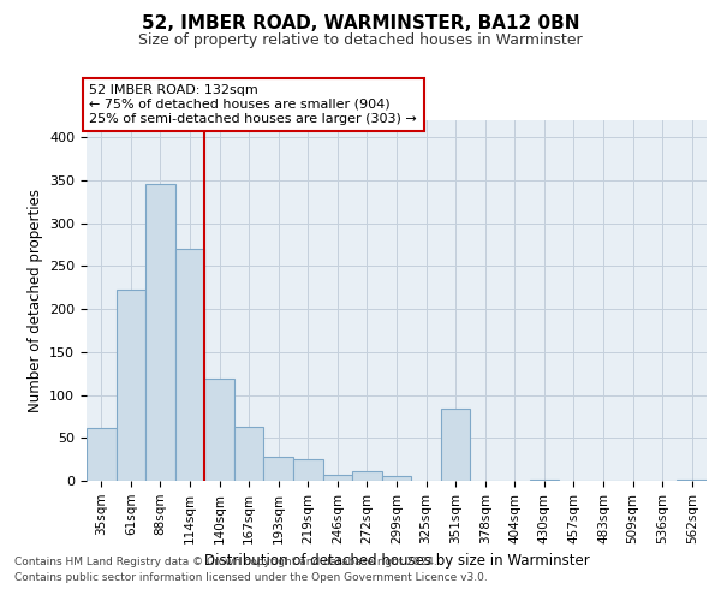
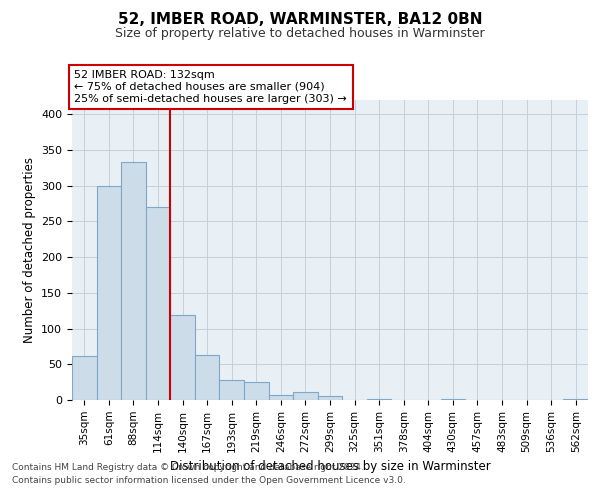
61sqm: 222 -> 300
88sqm: 346 -> 333
351sqm: 84 -> 2
